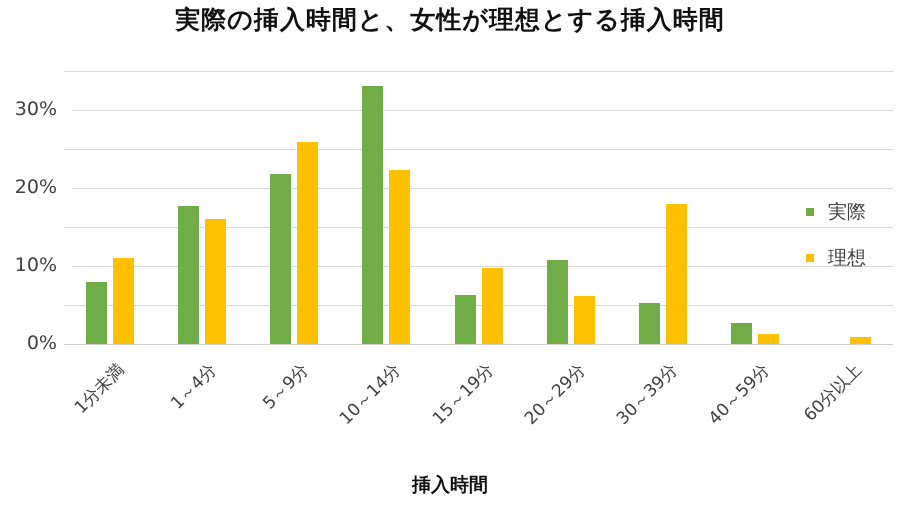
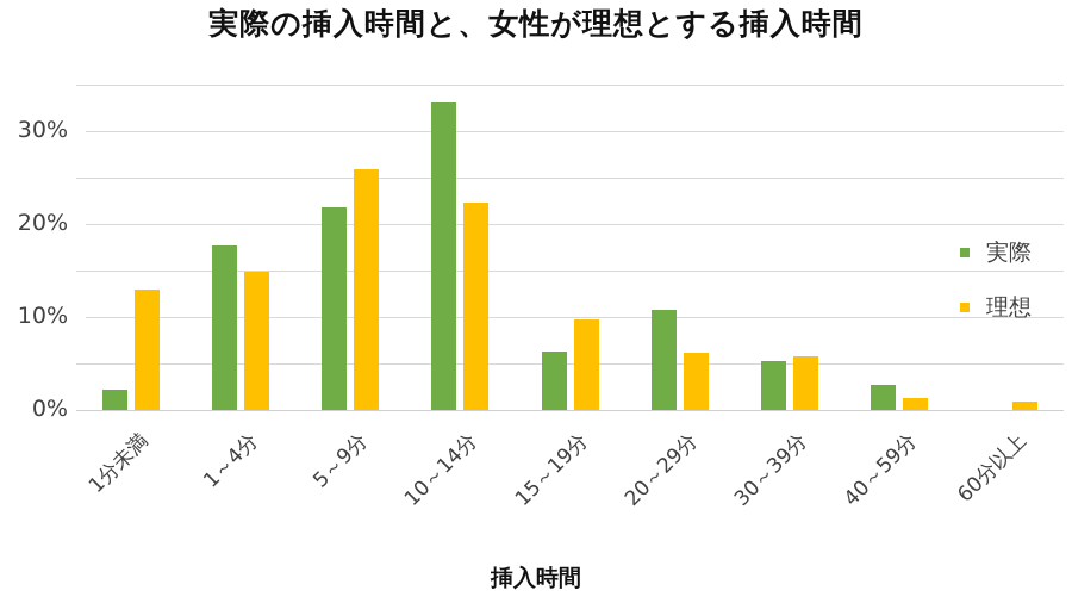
実際/1分未満: 8% -> 2%
理想/1分未満: 11% -> 13%
理想/1～4分: 16% -> 15%
理想/30～39分: 18% -> 6%
